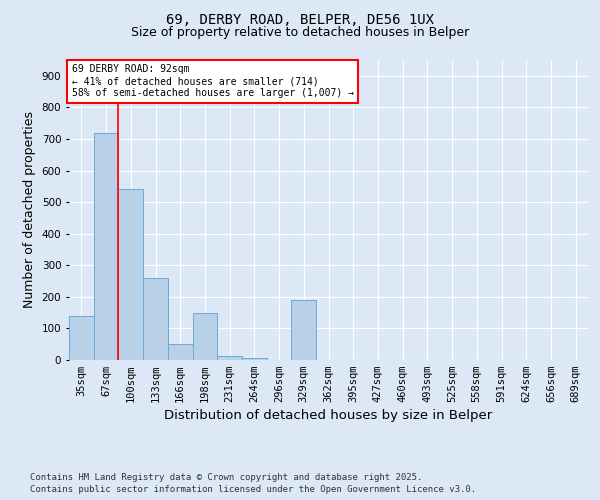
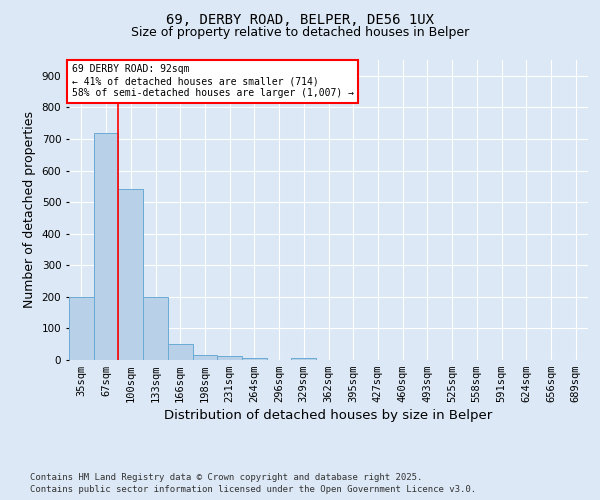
35sqm: 140 -> 200
133sqm: 260 -> 200
198sqm: 150 -> 15
329sqm: 190 -> 7
